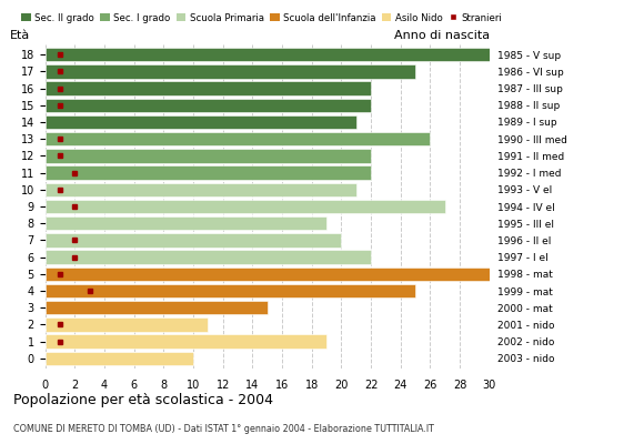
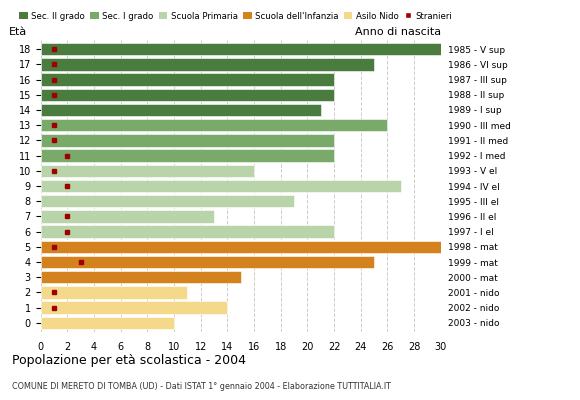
10: 21 -> 16
7: 20 -> 13
1: 19 -> 14
